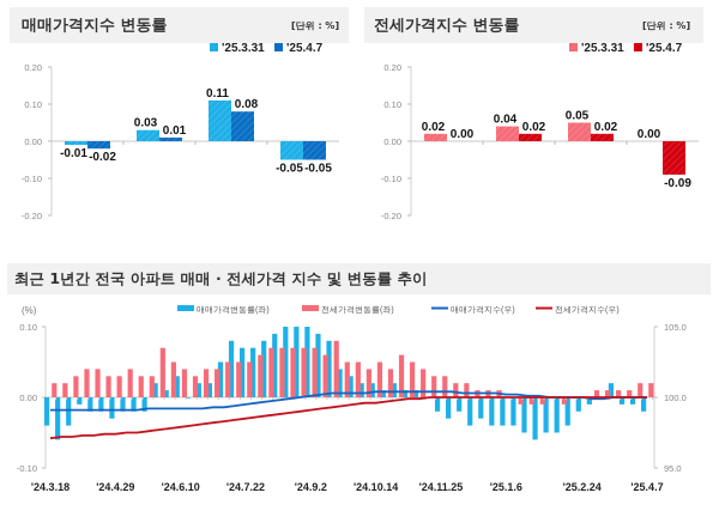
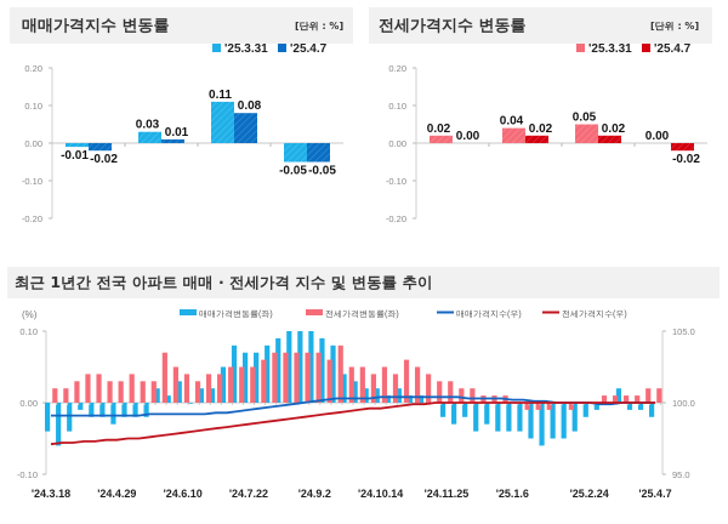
전세가격지수 변동률/'25.4.7/지방: -0.09 -> -0.02
